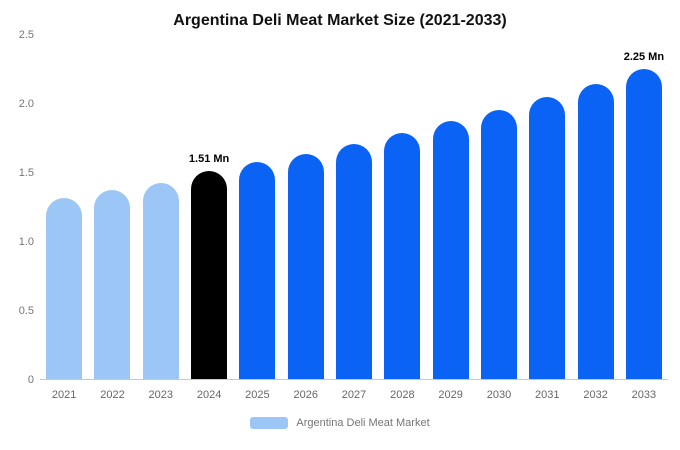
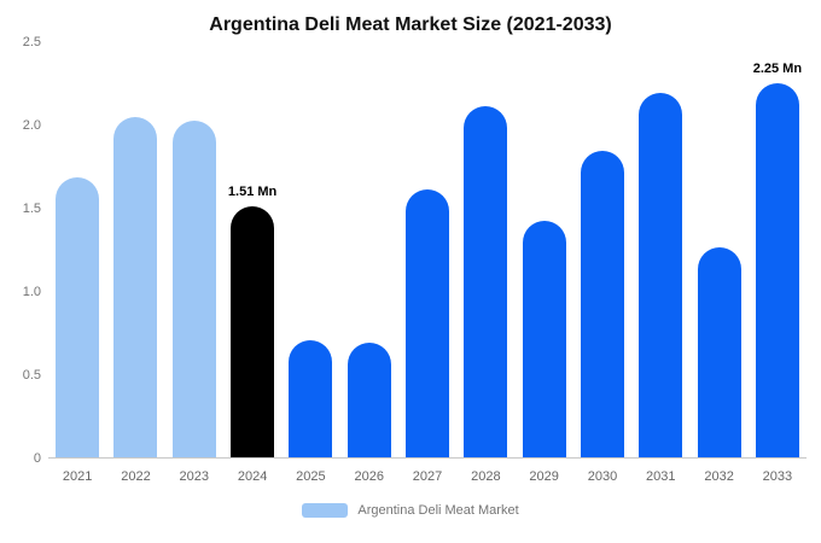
2021: 1.31 -> 1.68
2022: 1.37 -> 2.04
2023: 1.42 -> 2.02
2025: 1.57 -> 0.70
2026: 1.63 -> 0.69
2027: 1.70 -> 1.61
2028: 1.78 -> 2.11
2029: 1.87 -> 1.42
2030: 1.95 -> 1.84
2031: 2.04 -> 2.19
2032: 2.14 -> 1.26
